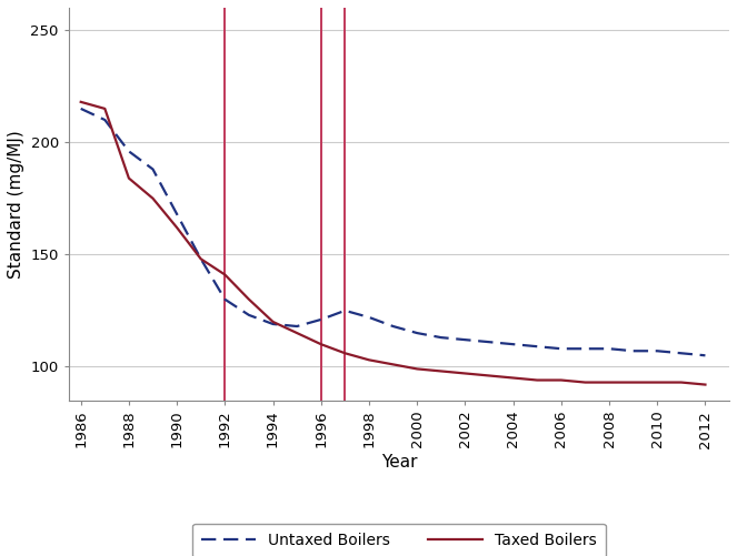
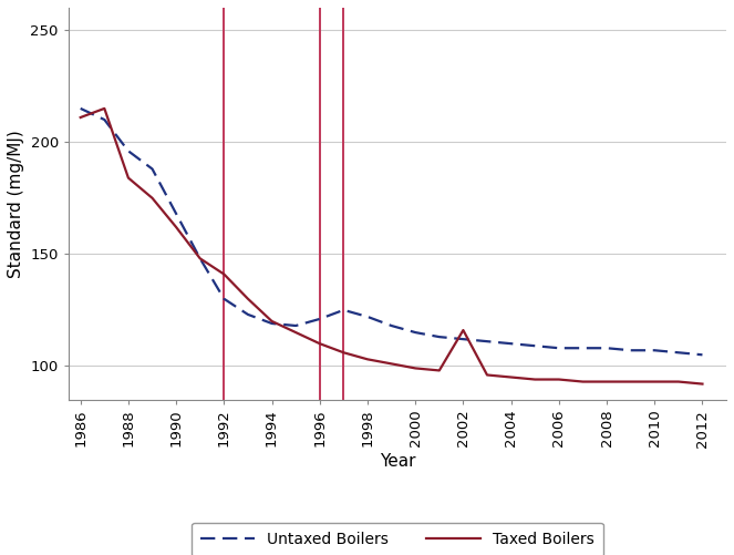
Taxed Boilers/1986: 218 -> 211
Taxed Boilers/2002: 97 -> 116
